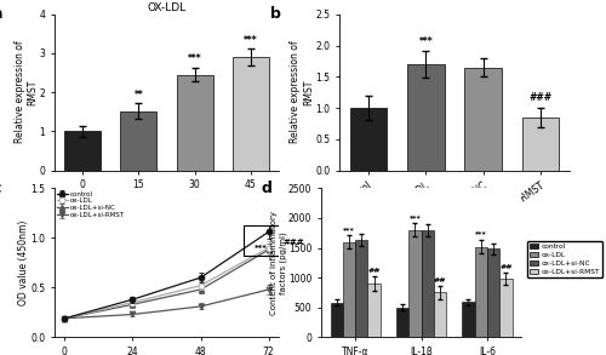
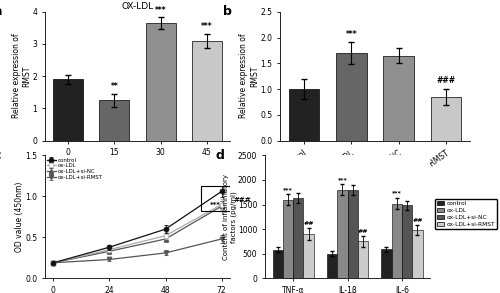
OX-LDL/0: 1.00 -> 1.90
OX-LDL/15: 1.52 -> 1.25
OX-LDL/30: 2.45 -> 3.65
OX-LDL/45: 2.90 -> 3.10
